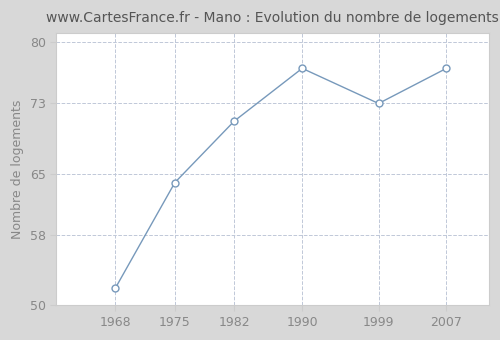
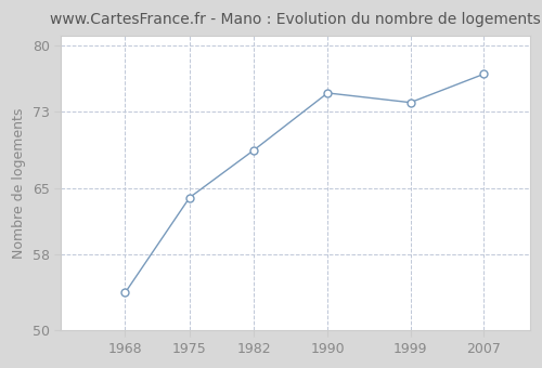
1968: 52 -> 54
1982: 71 -> 69
1990: 77 -> 75
1999: 73 -> 74
